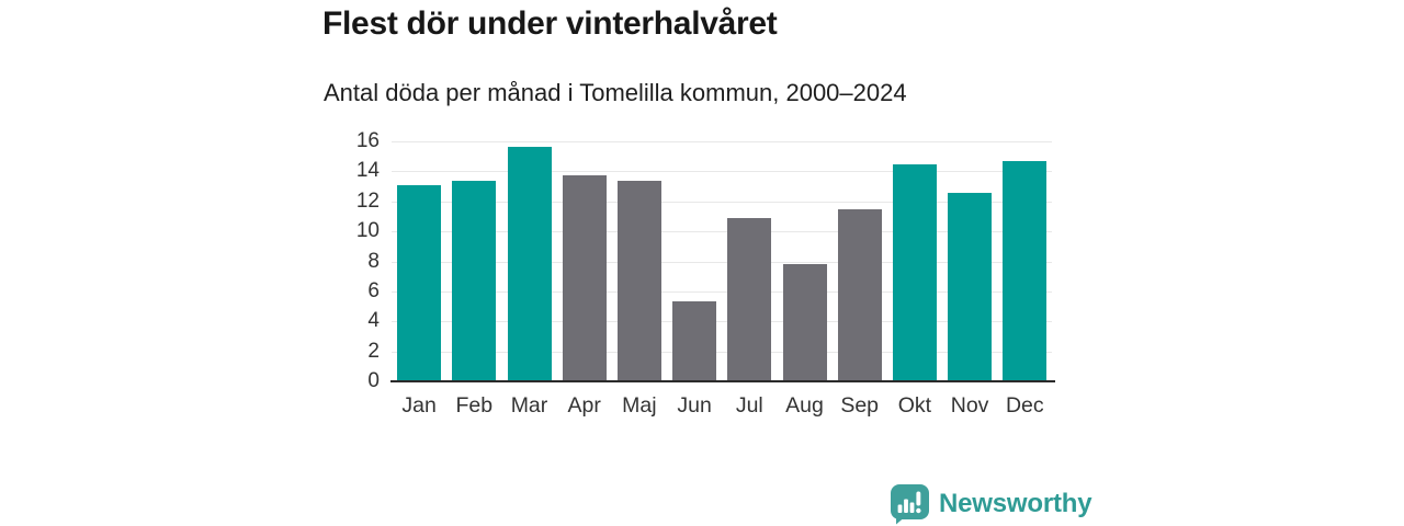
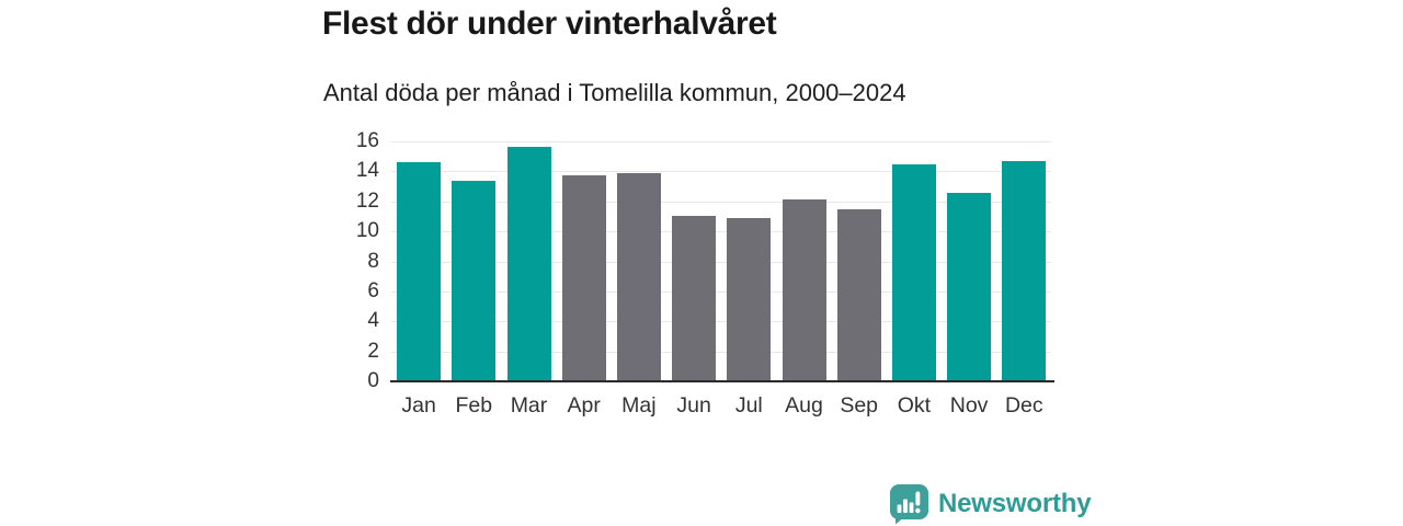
Jan: 13.1 -> 14.6
Maj: 13.4 -> 13.9
Jun: 5.3 -> 11.0
Aug: 7.8 -> 12.1
